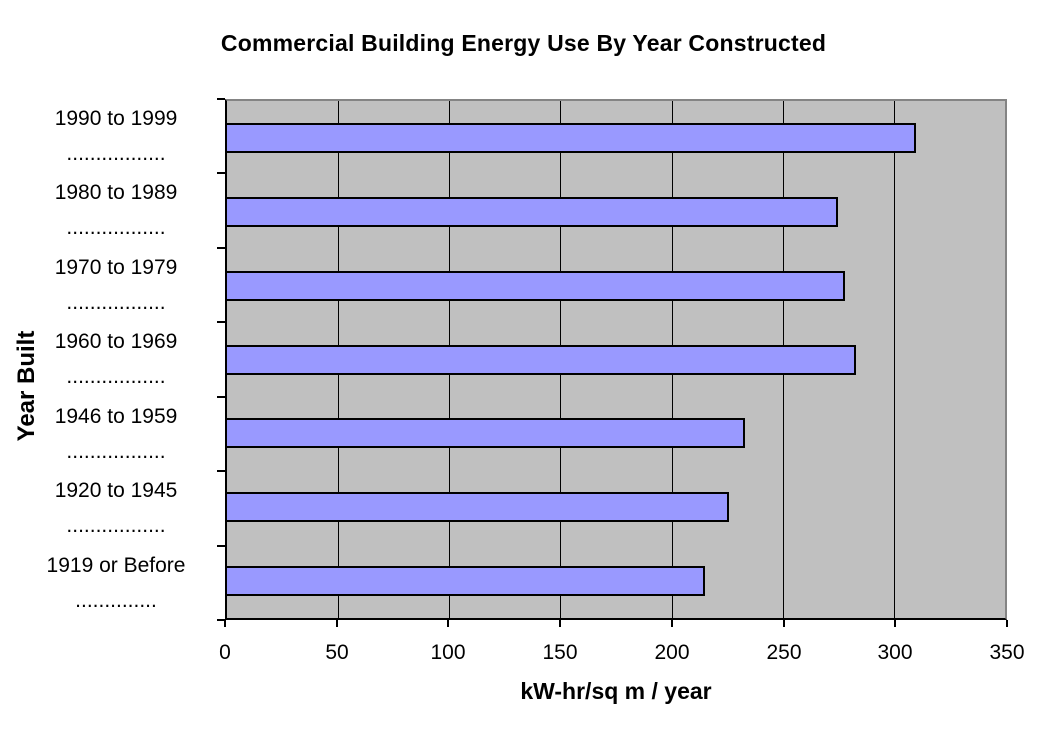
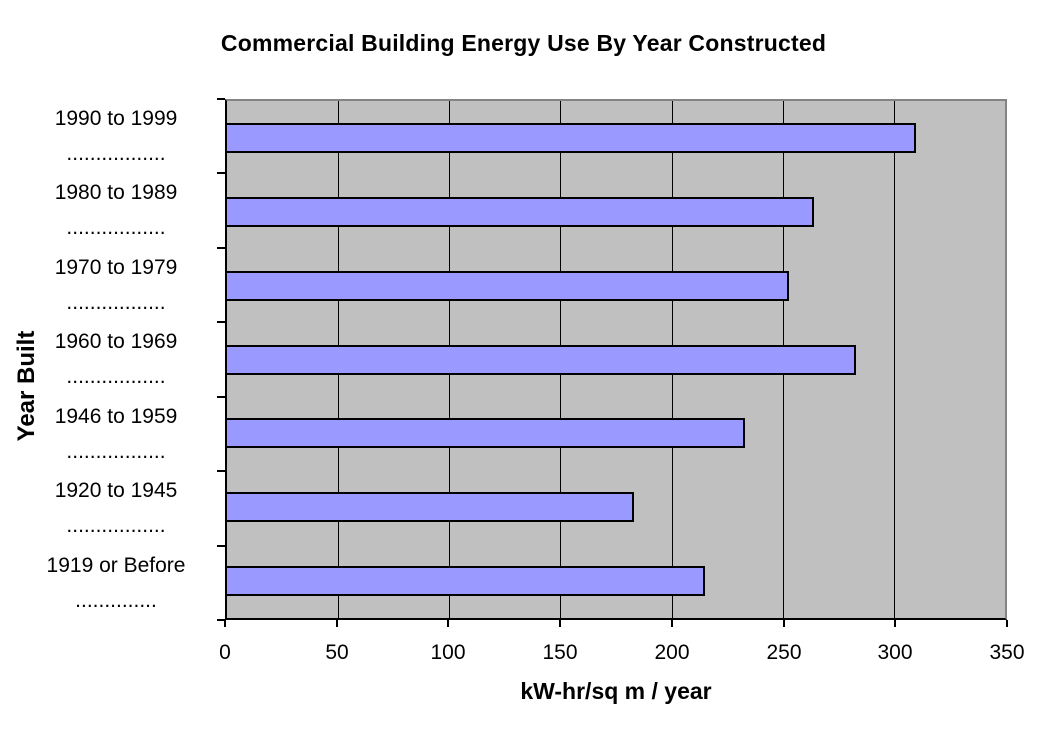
1980 to 1989: 275 -> 264
1970 to 1979: 278 -> 253
1920 to 1945: 226 -> 183
